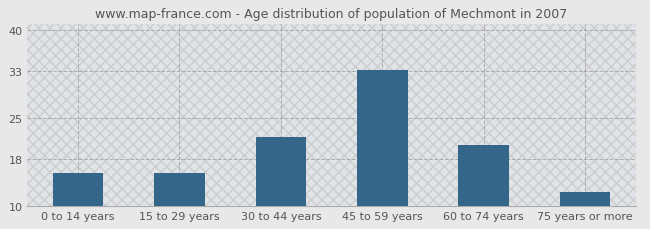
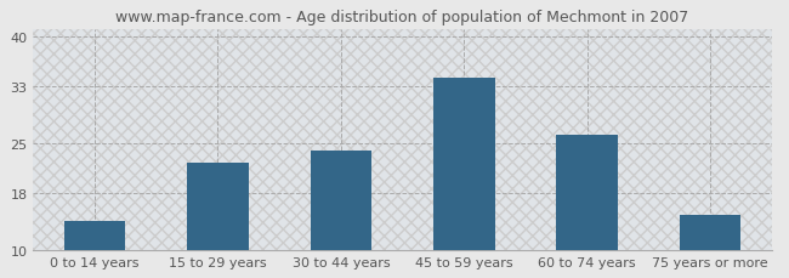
0 to 14 years: 15.6 -> 14.0
15 to 29 years: 15.6 -> 22.2
30 to 44 years: 21.7 -> 24.0
45 to 59 years: 33.2 -> 34.2
60 to 74 years: 20.4 -> 26.2
75 years or more: 12.3 -> 15.0
